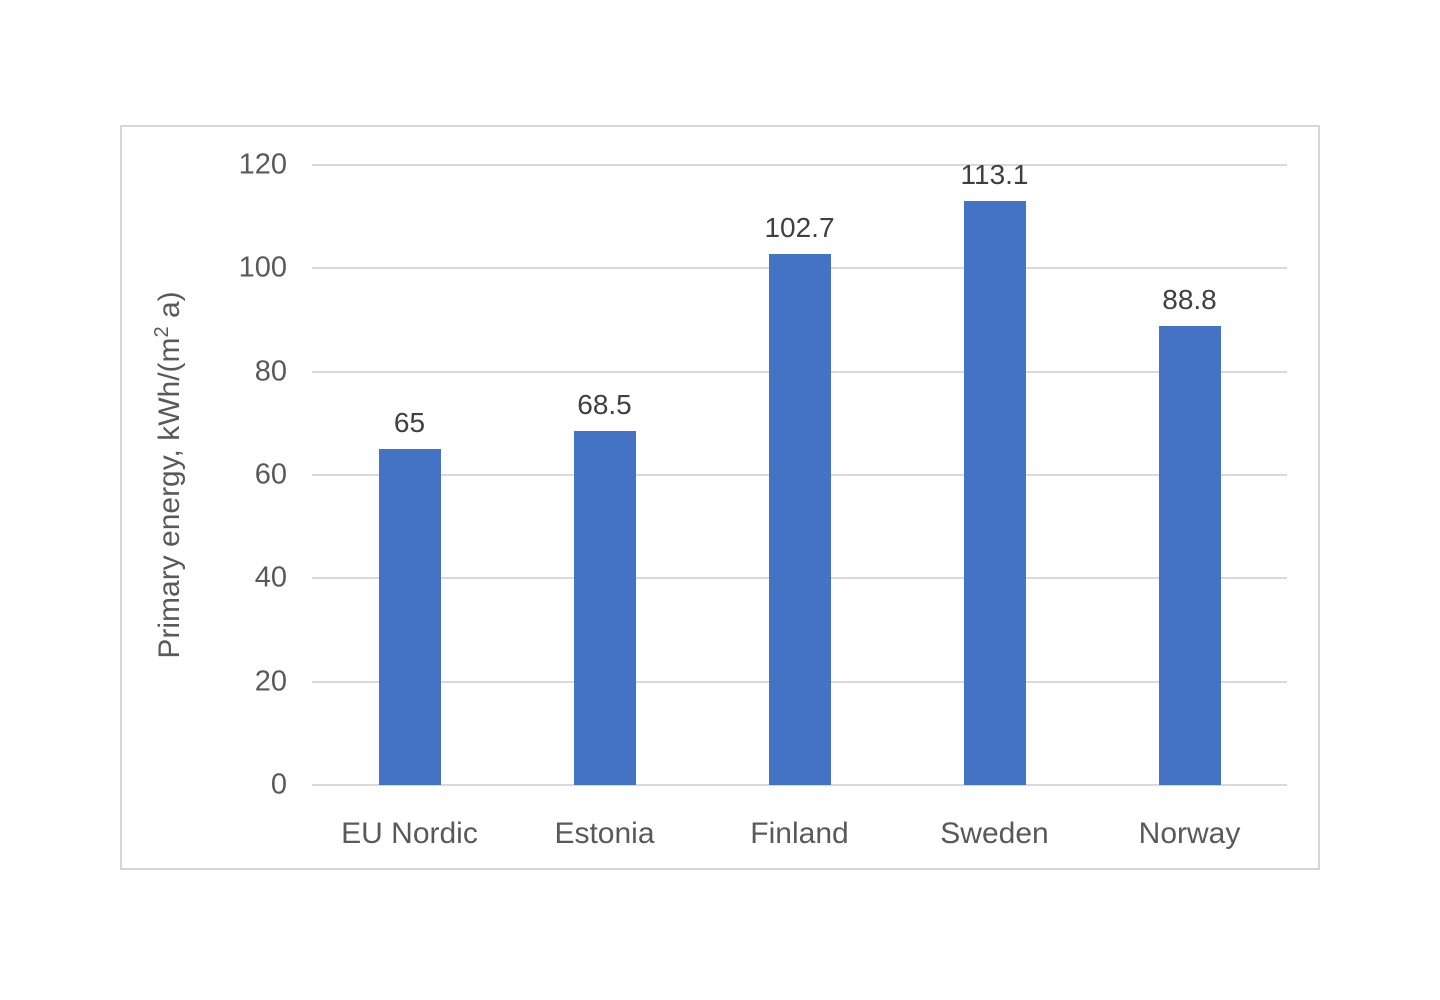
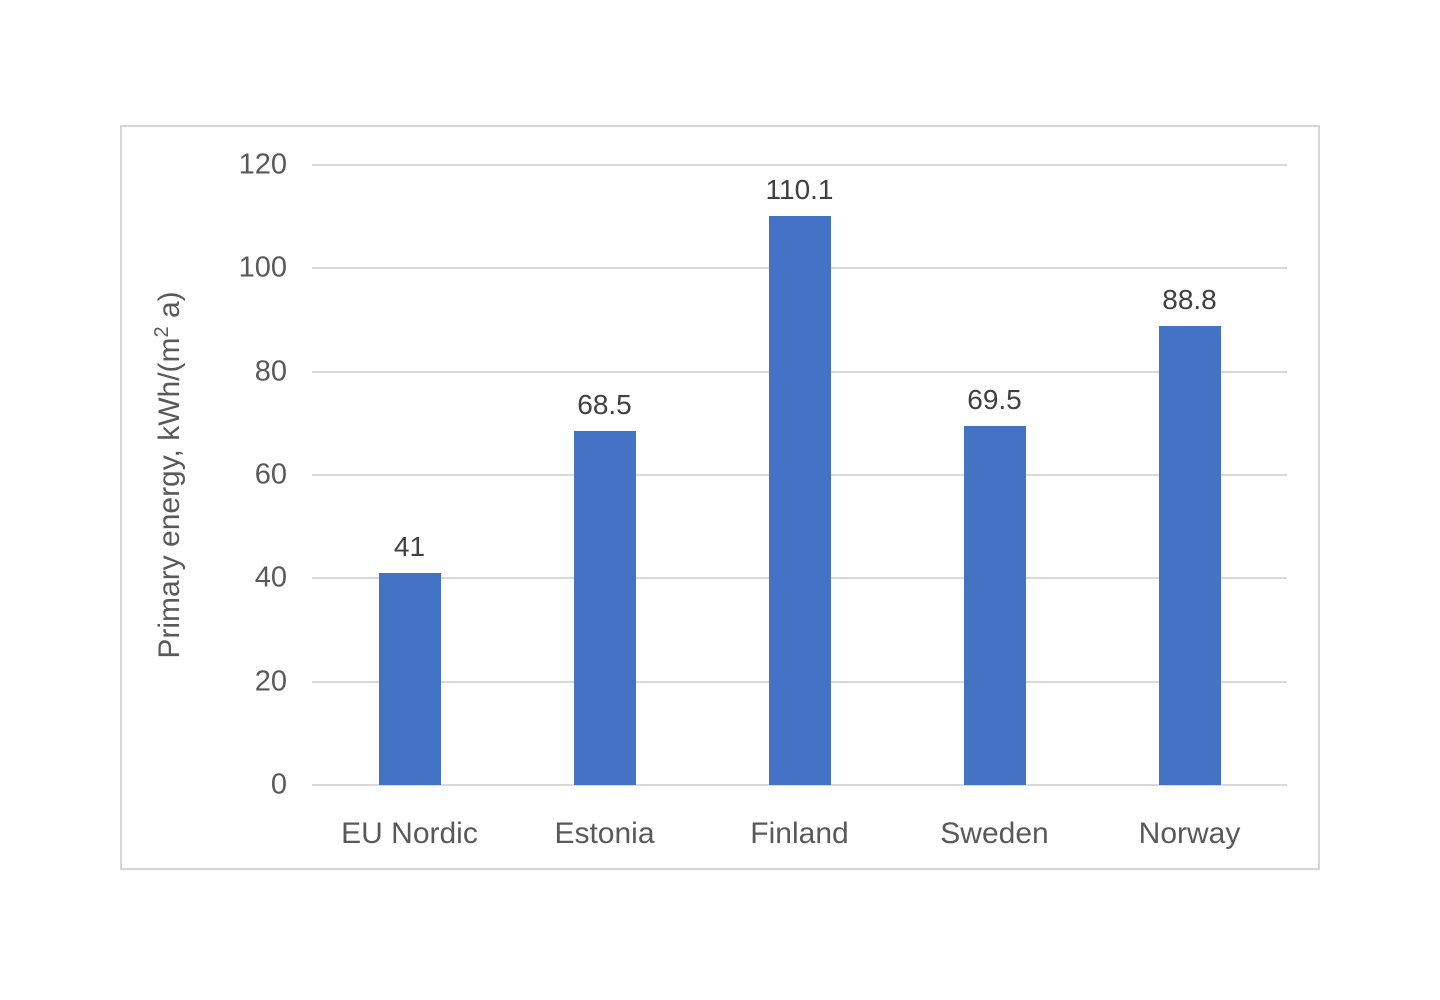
EU Nordic: 65 -> 41
Finland: 102.7 -> 110.1
Sweden: 113.1 -> 69.5
